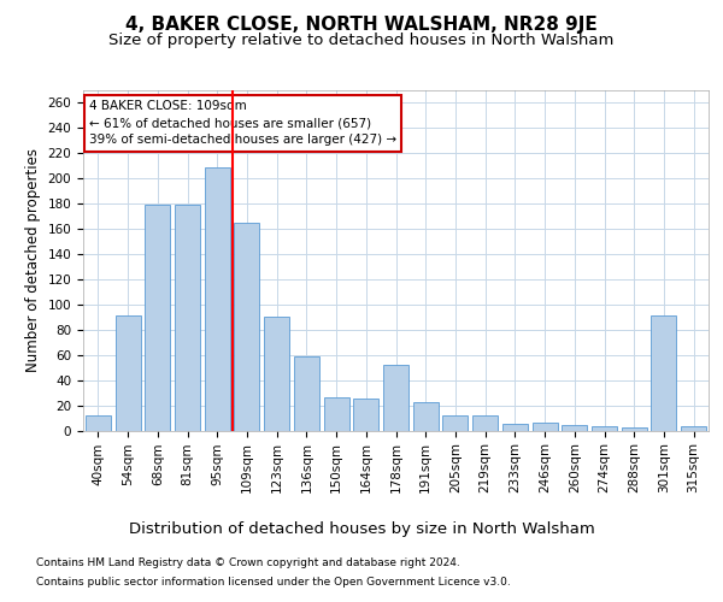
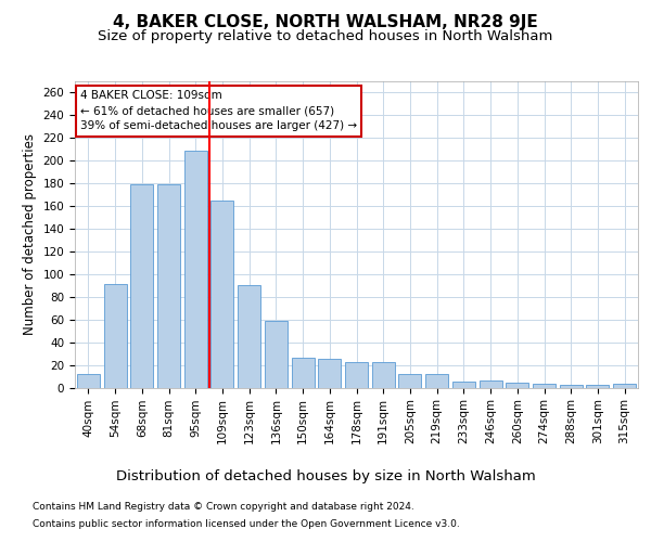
178sqm: 52 -> 22
301sqm: 91 -> 2
